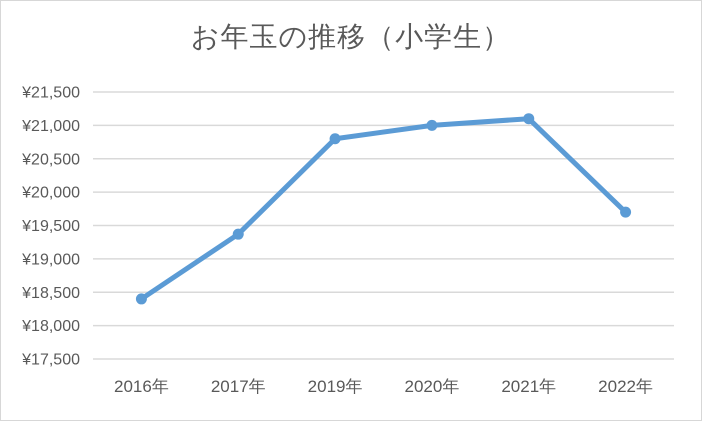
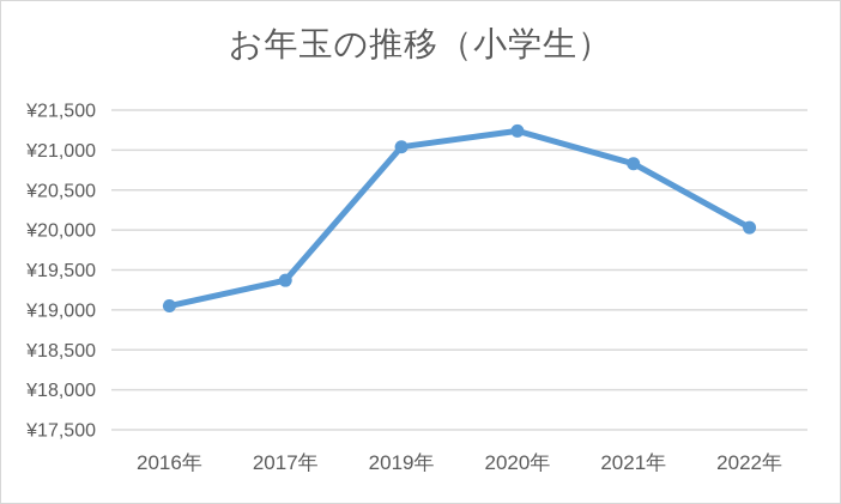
2016年: ¥18400 -> ¥19000
2019年: ¥20800 -> ¥21000
2020年: ¥21000 -> ¥21200
2021年: ¥21100 -> ¥20800
2022年: ¥19700 -> ¥20000
